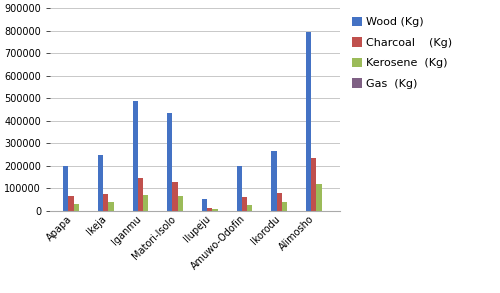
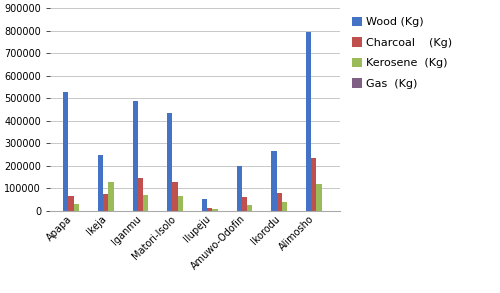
Wood (Kg)/Apapa: 200000 -> 530000
Kerosene (Kg)/Ikeja: 40000 -> 130000
